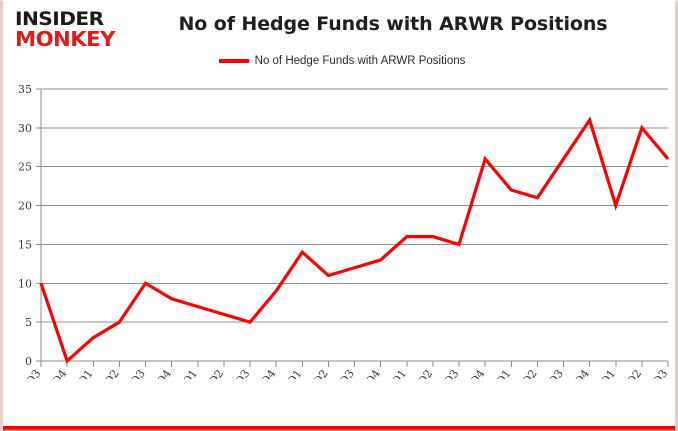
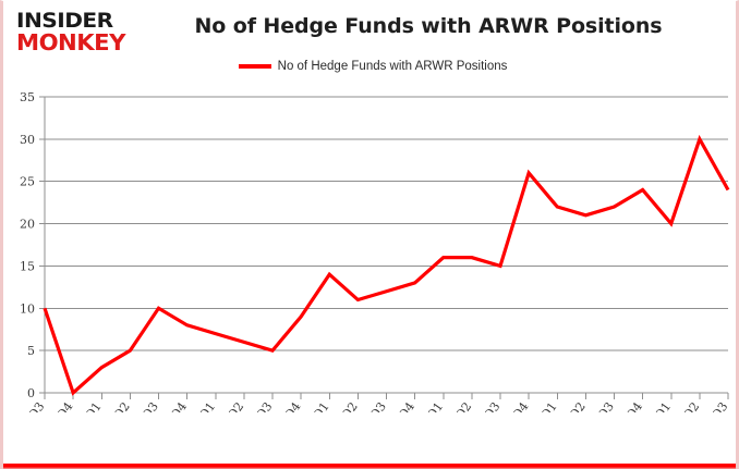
20Q3: 26 -> 22
20Q4: 31 -> 24
21Q3: 26 -> 24
